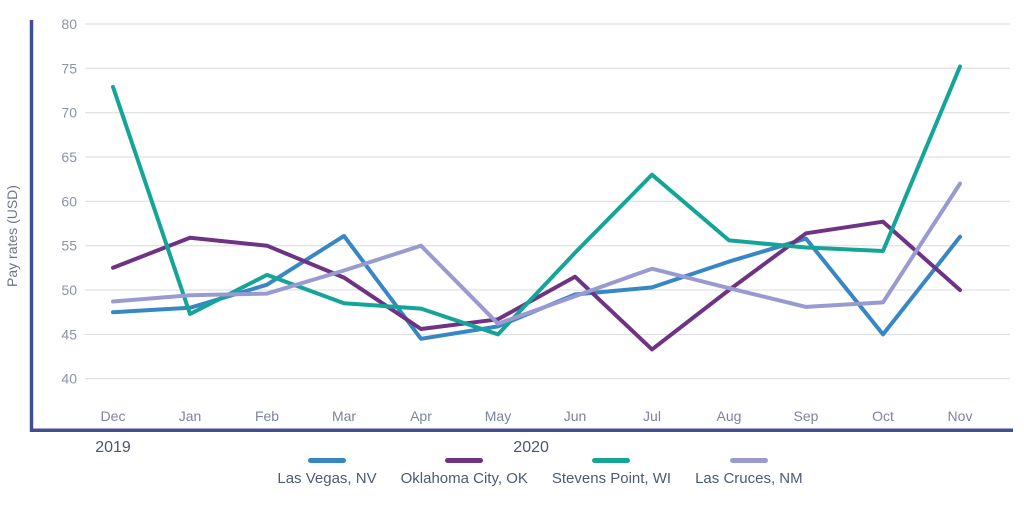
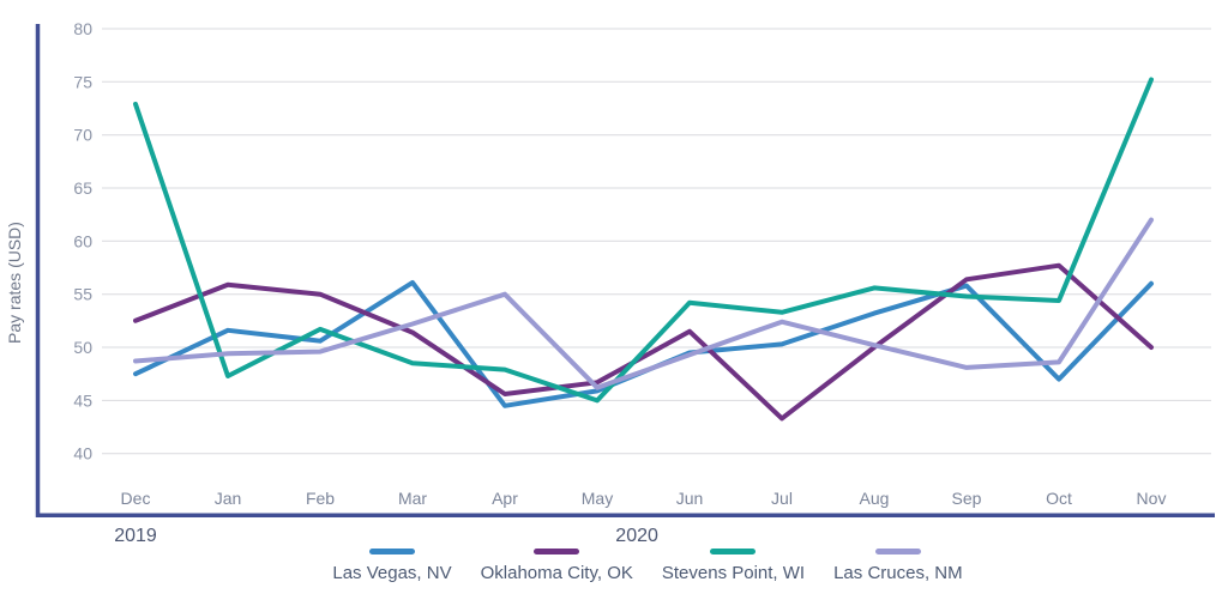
Las Vegas, NV/Jan: 48 -> 52
Stevens Point, WI/Jul: 63 -> 53
Las Vegas, NV/Oct: 45 -> 47
